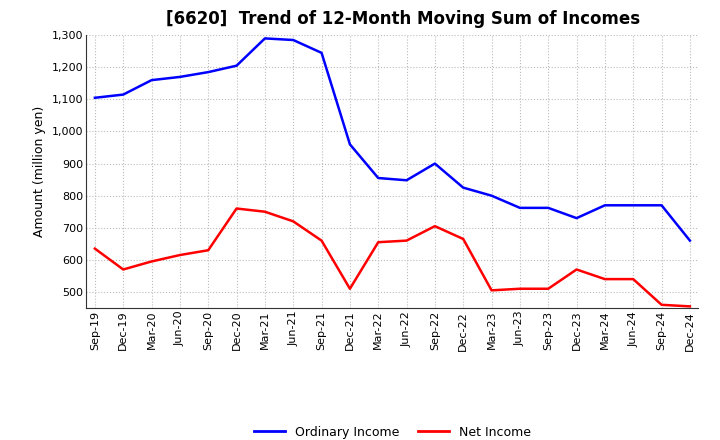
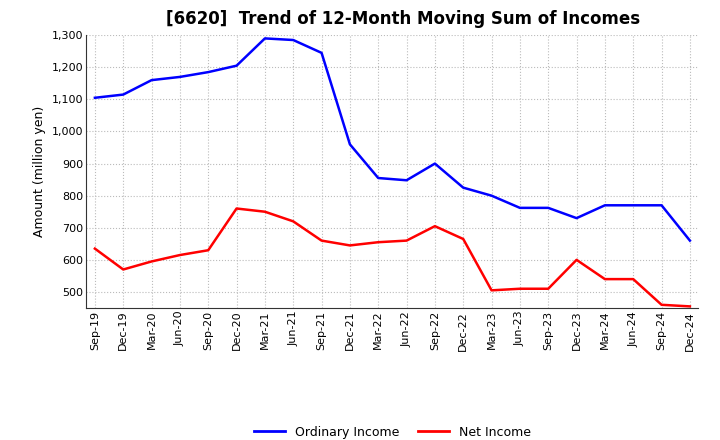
Net Income/Dec-21: 510 -> 645
Net Income/Dec-23: 570 -> 600
